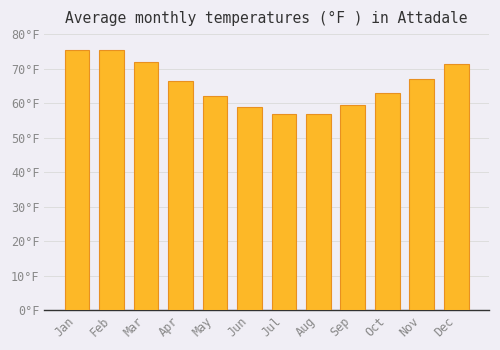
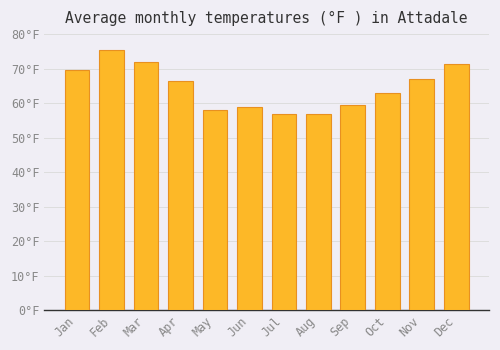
Jan: 75.5°F -> 69.5°F
May: 62.0°F -> 58.0°F
